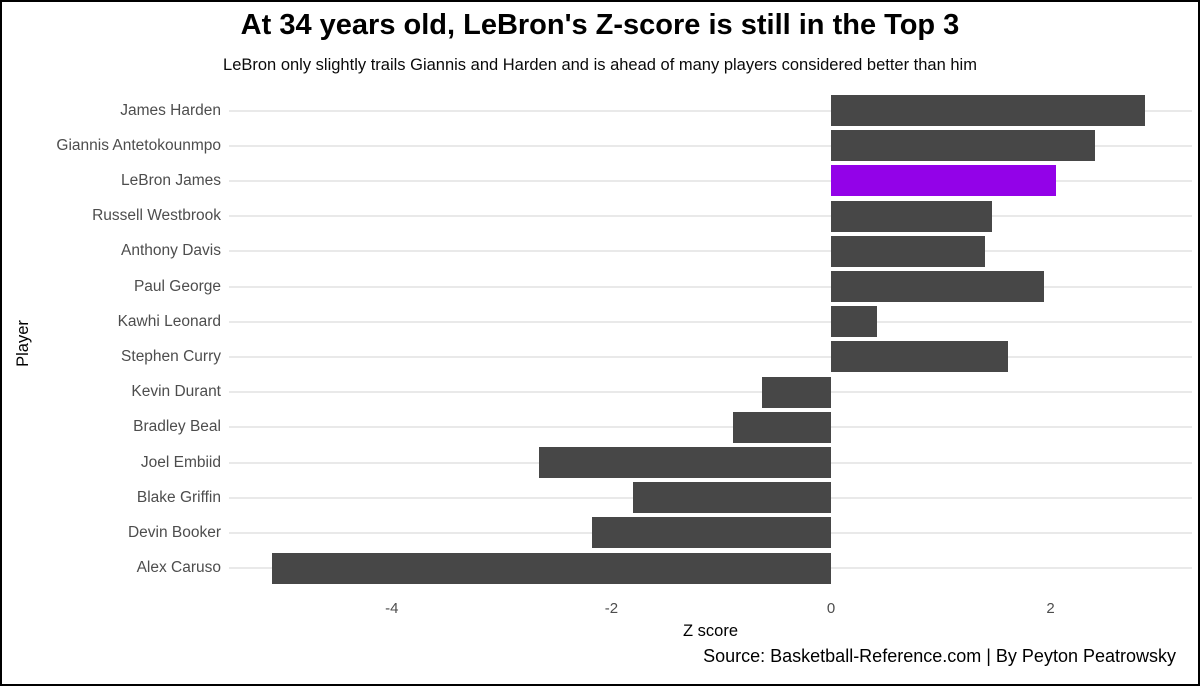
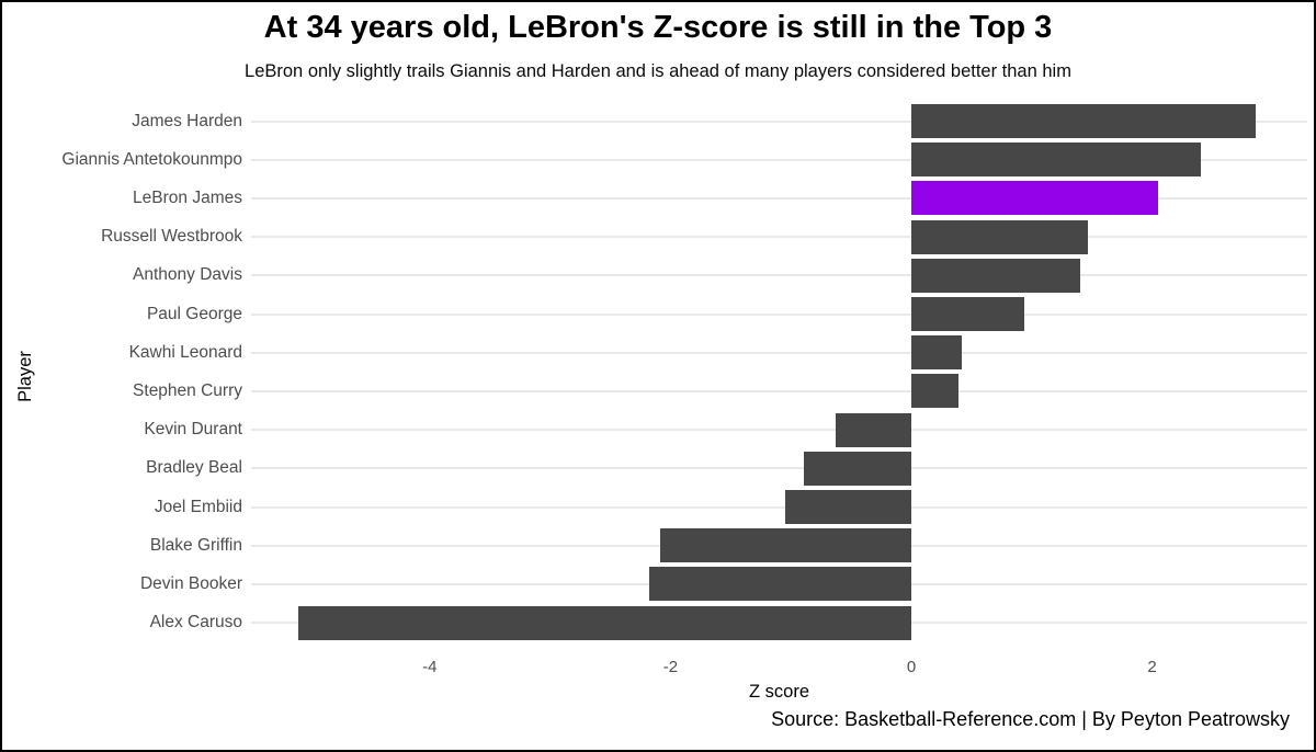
Paul George: 1.94 -> 0.94
Stephen Curry: 1.61 -> 0.39
Joel Embiid: -2.66 -> -1.05
Blake Griffin: -1.80 -> -2.09
